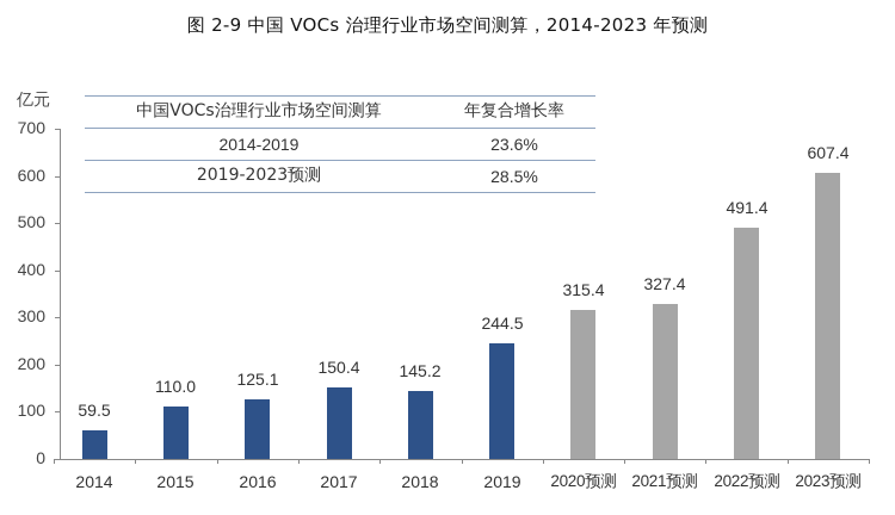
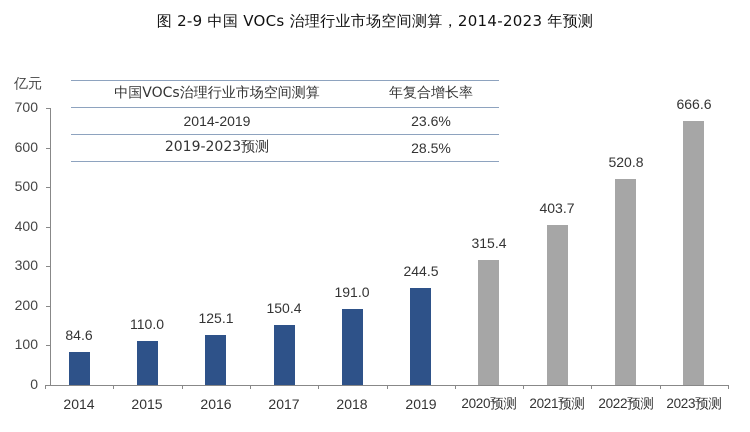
2014: 59.5 -> 84.6
2018: 145.2 -> 191.0
2021预测: 327.4 -> 403.7
2022预测: 491.4 -> 520.8
2023预测: 607.4 -> 666.6
